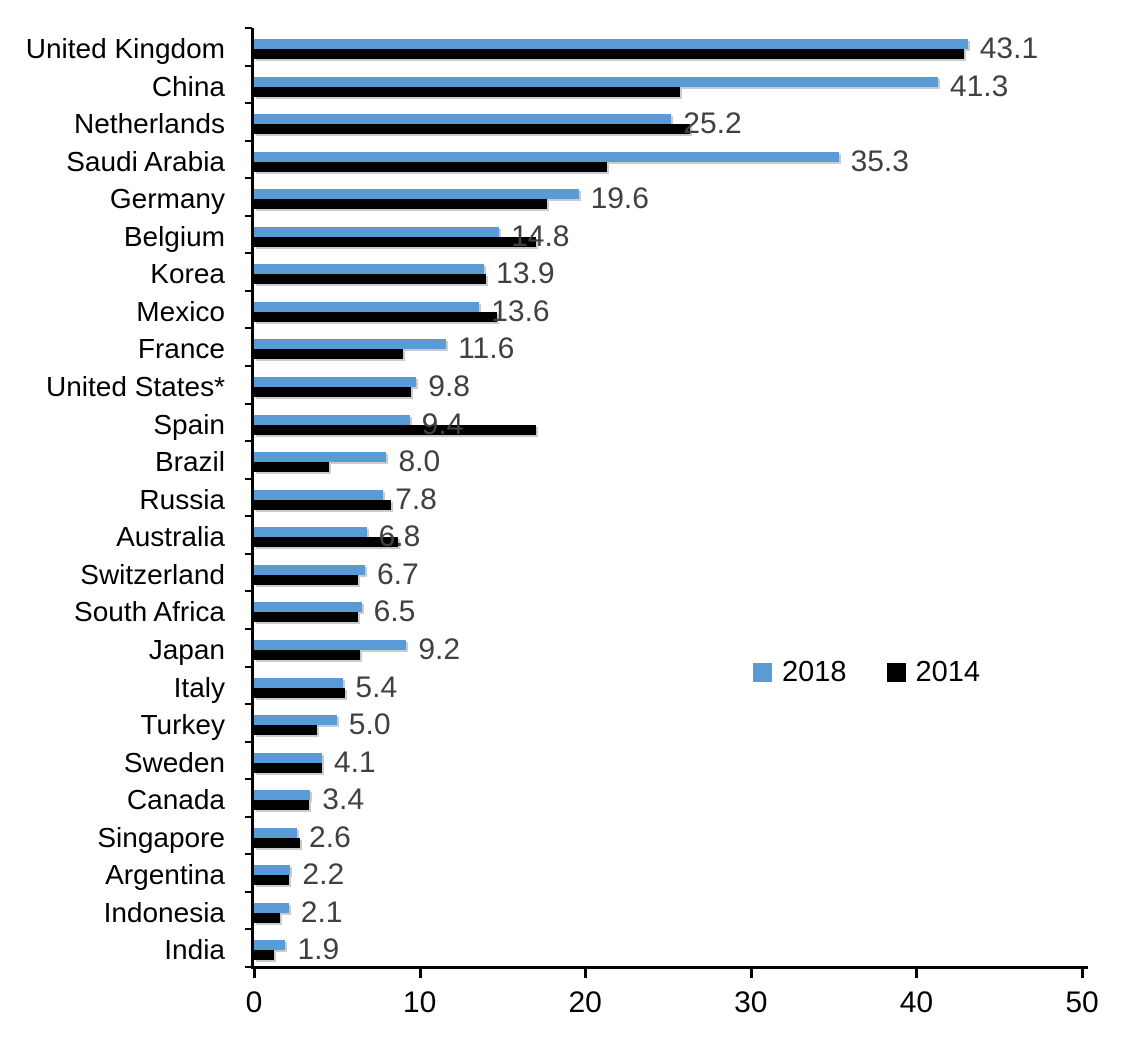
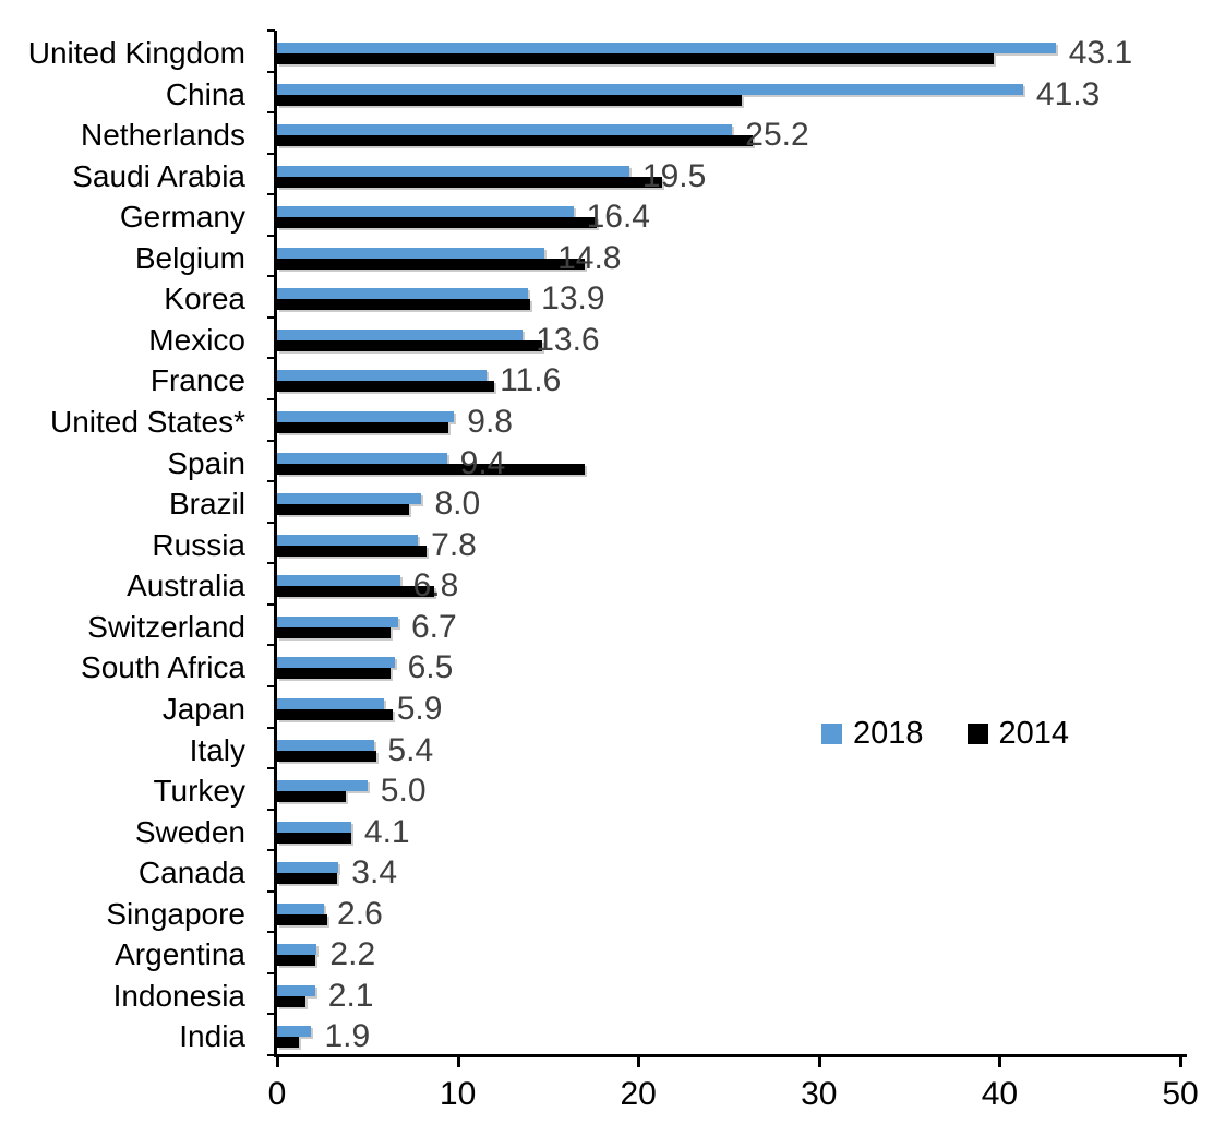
2014/United Kingdom: 42.9 -> 39.7
2018/Saudi Arabia: 35.3 -> 19.5
2018/Germany: 19.6 -> 16.4
2014/France: 9.0 -> 12.0
2014/Brazil: 4.5 -> 7.3
2018/Japan: 9.2 -> 5.9
